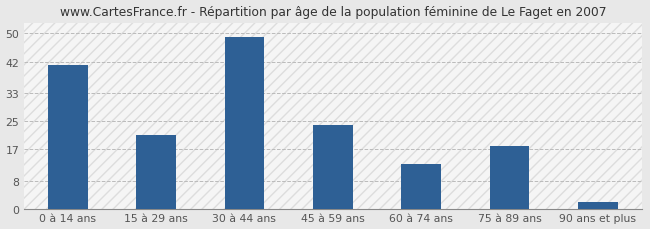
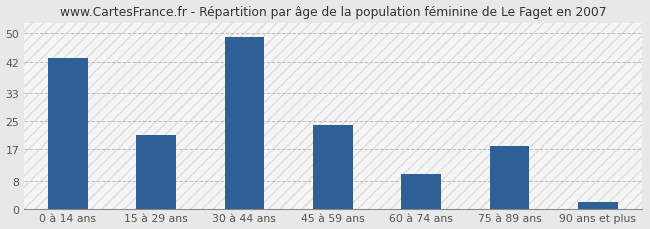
0 à 14 ans: 41 -> 43
60 à 74 ans: 13 -> 10
